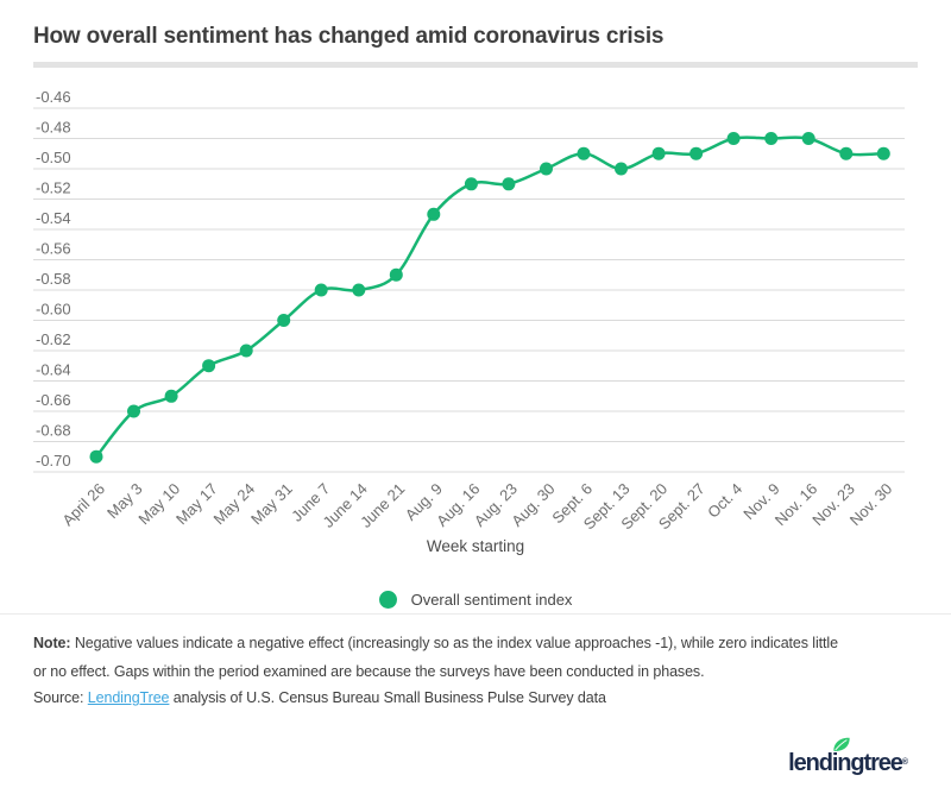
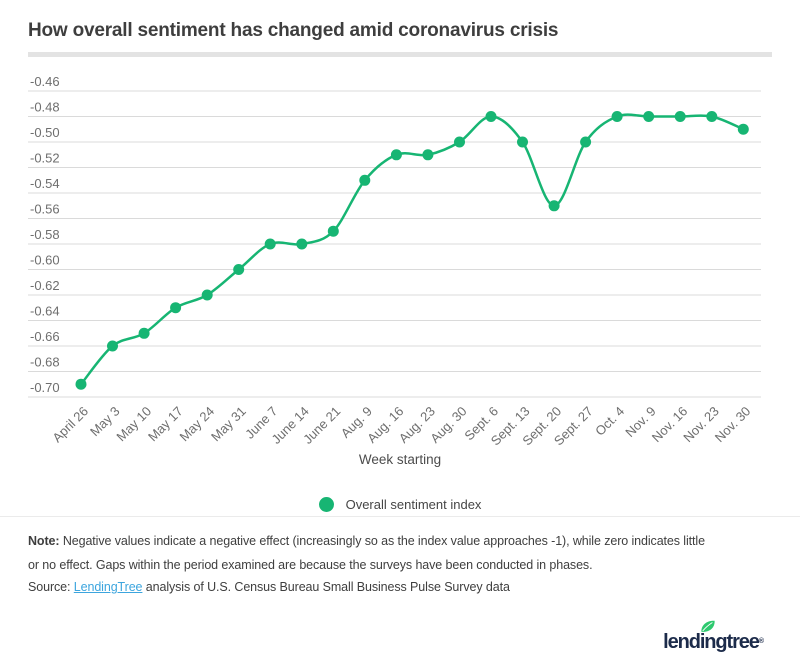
Sept. 6: -0.49 -> -0.48
Sept. 20: -0.49 -> -0.55
Sept. 27: -0.49 -> -0.50
Nov. 23: -0.49 -> -0.48
